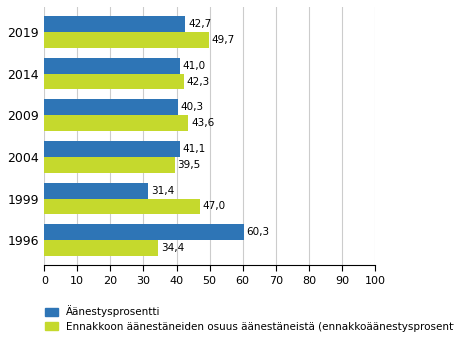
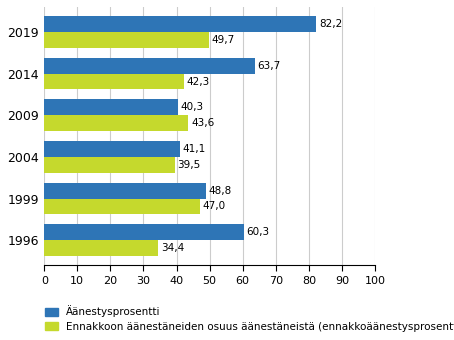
Äänestysprosentti/2019: 42,7 -> 82,2
Äänestysprosentti/2014: 41,0 -> 63,7
Äänestysprosentti/1999: 31,4 -> 48,8
